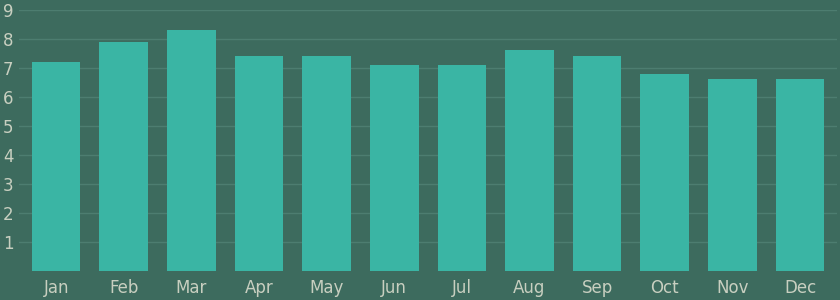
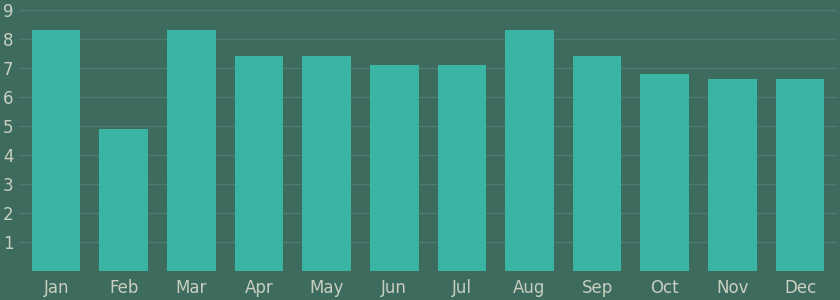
Jan: 7.2 -> 8.3
Feb: 7.9 -> 4.9
Aug: 7.6 -> 8.3
